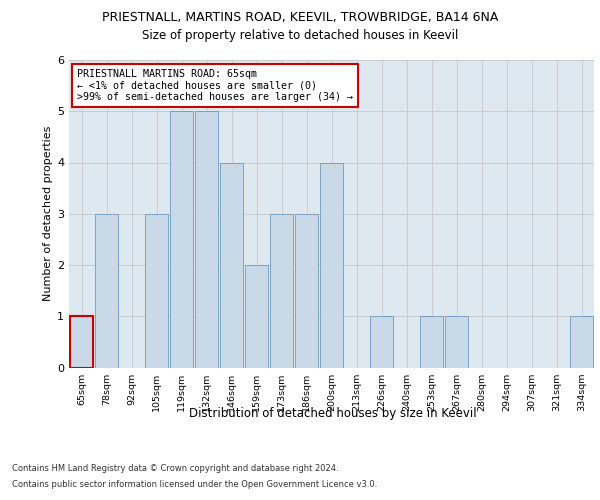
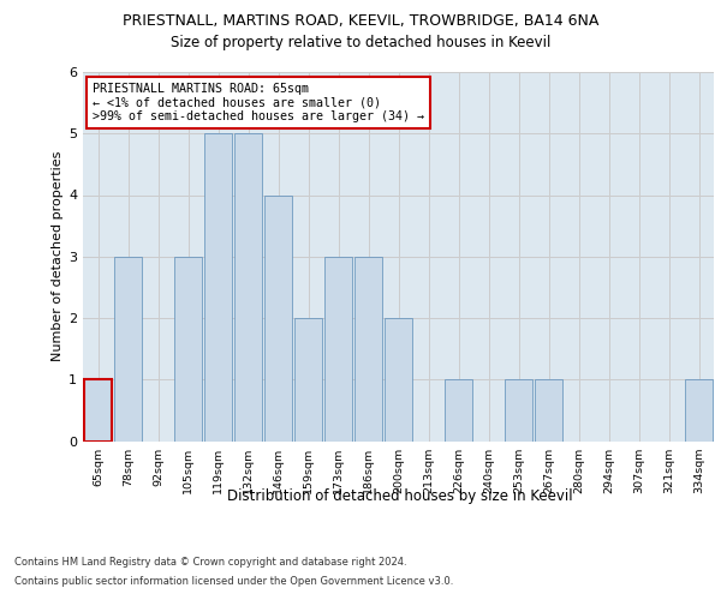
200sqm: 4 -> 2
